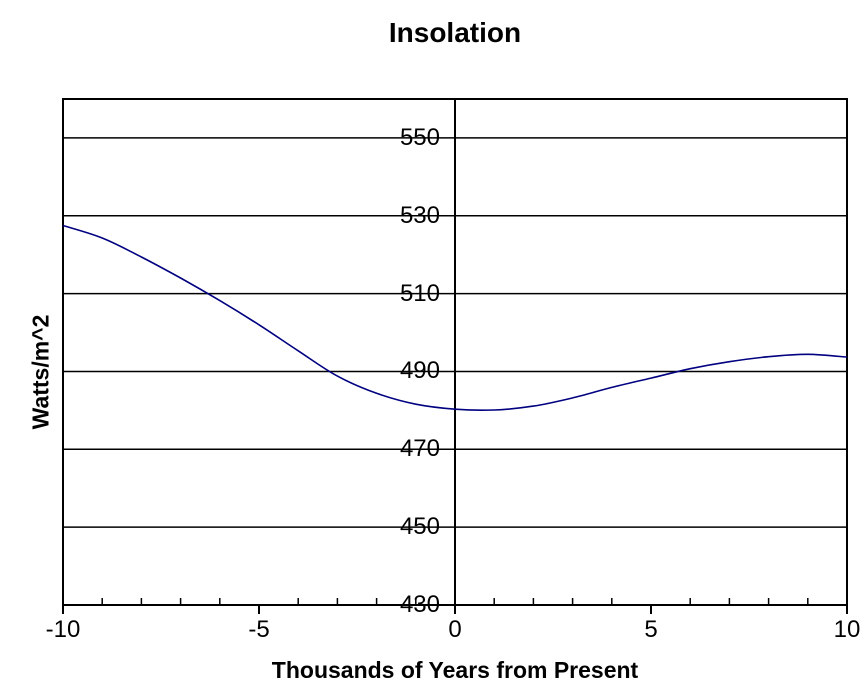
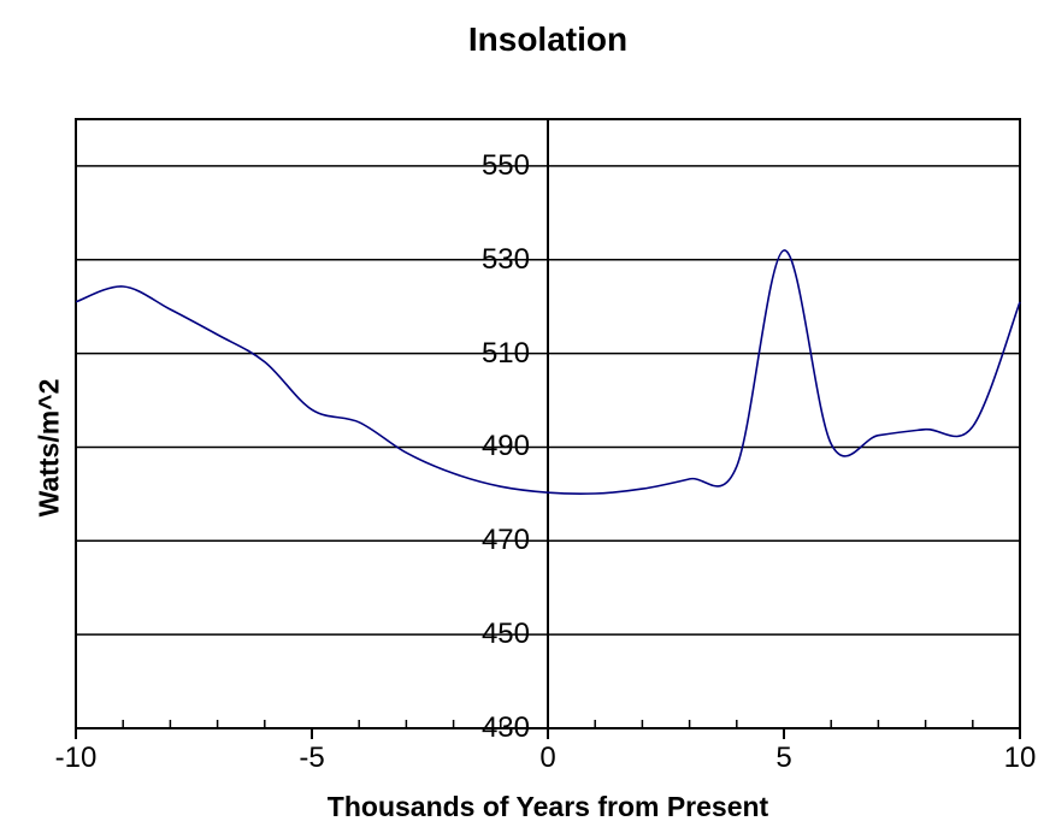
-10: 528 -> 521
-5: 502 -> 498
5: 488 -> 532
10: 494 -> 521
